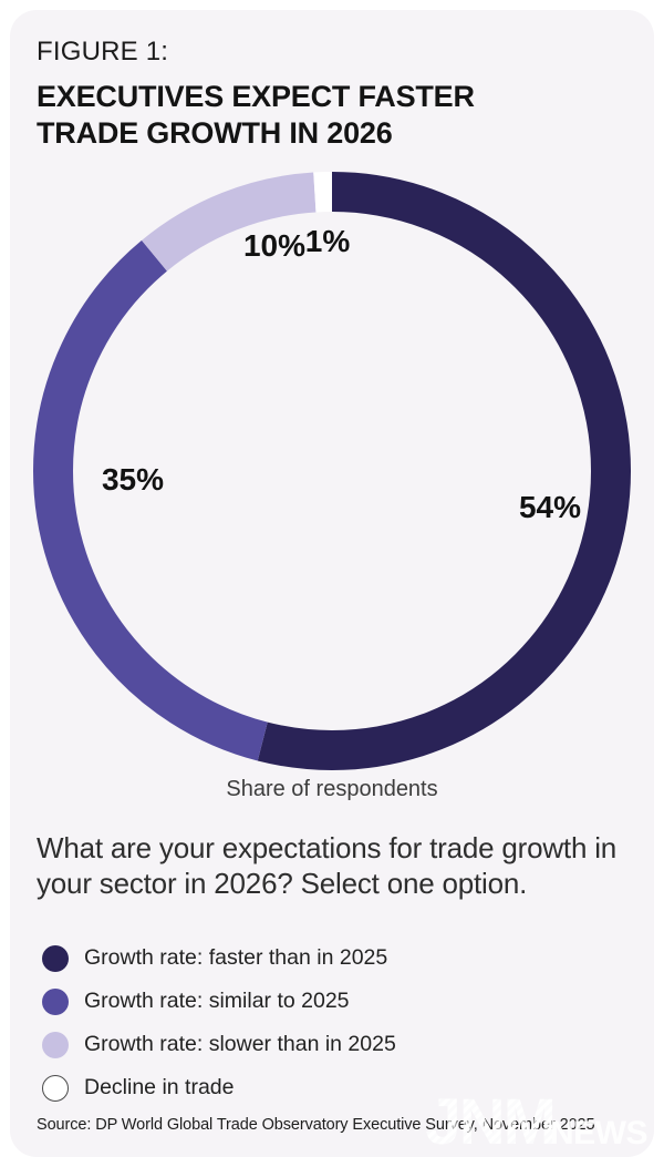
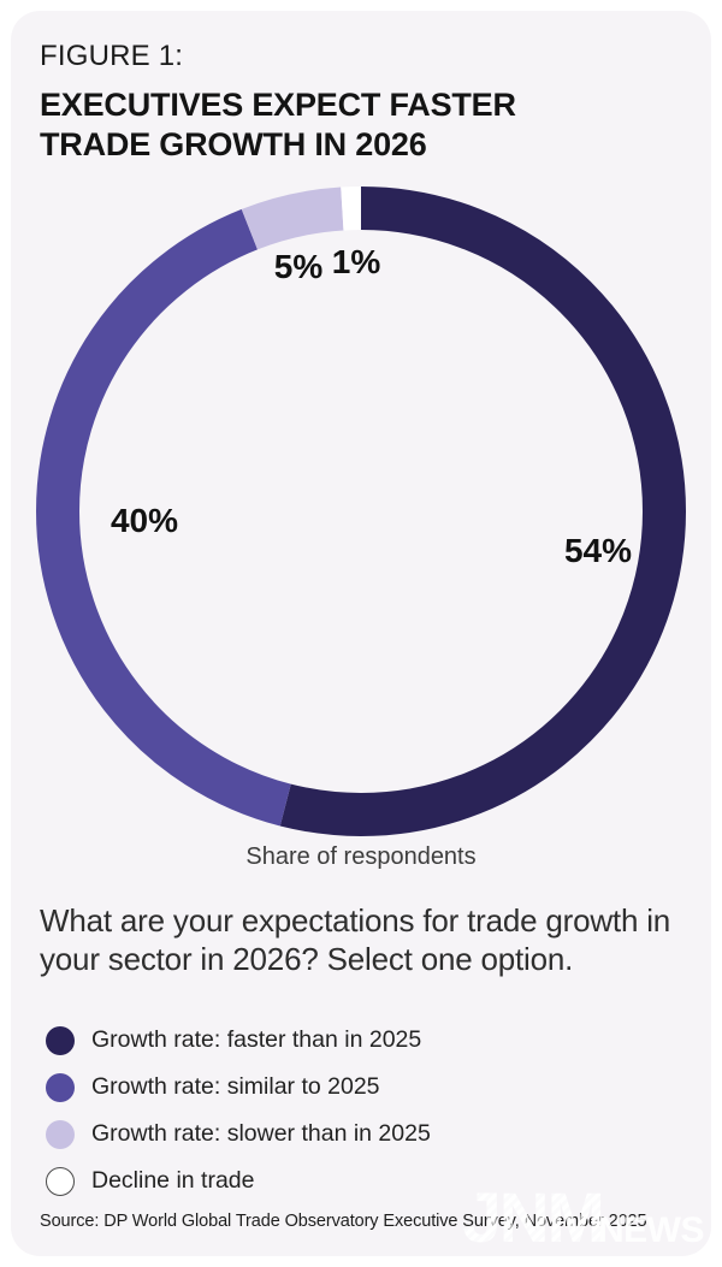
Growth rate: similar to 2025: 35% -> 40%
Growth rate: slower than in 2025: 10% -> 5%
